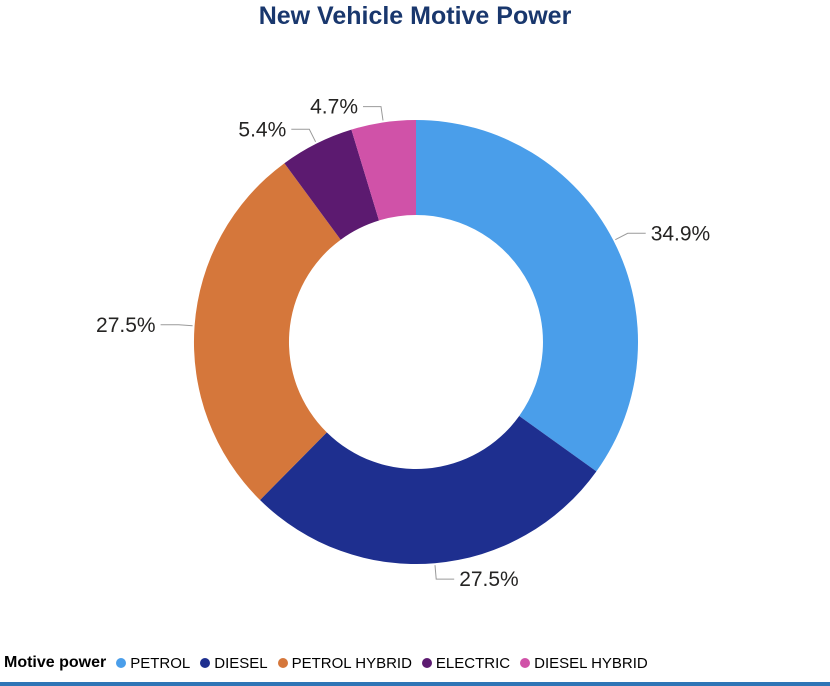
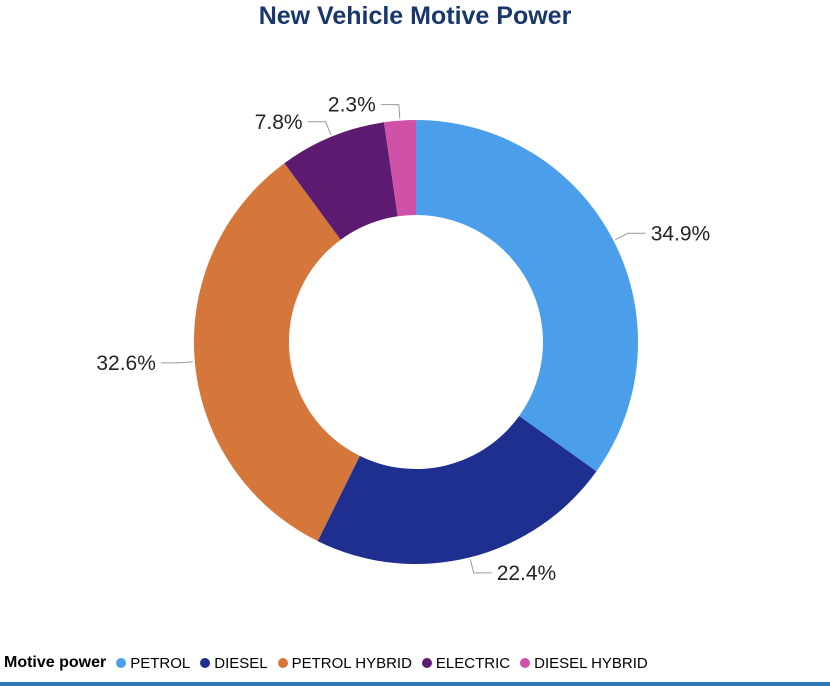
DIESEL: 27.5% -> 22.4%
PETROL HYBRID: 27.5% -> 32.6%
ELECTRIC: 5.4% -> 7.8%
DIESEL HYBRID: 4.7% -> 2.3%
